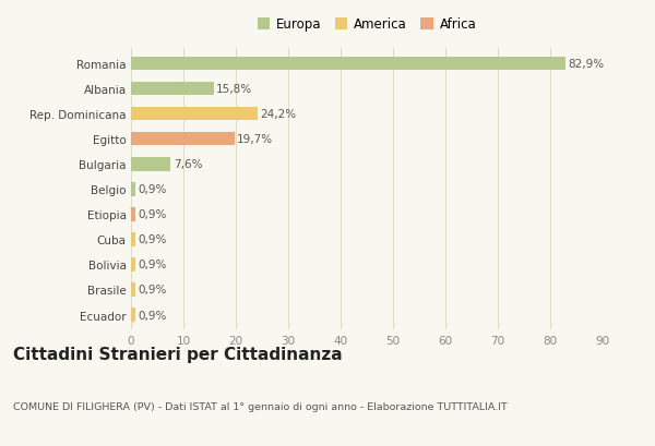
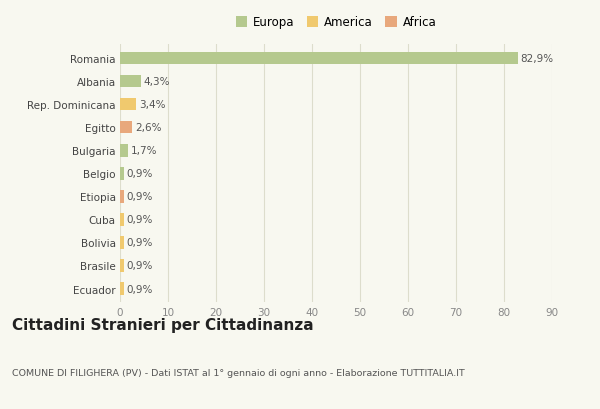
Albania: 15,8% -> 4,3%
Rep. Dominicana: 24,2% -> 3,4%
Egitto: 19,7% -> 2,6%
Bulgaria: 7,6% -> 1,7%
